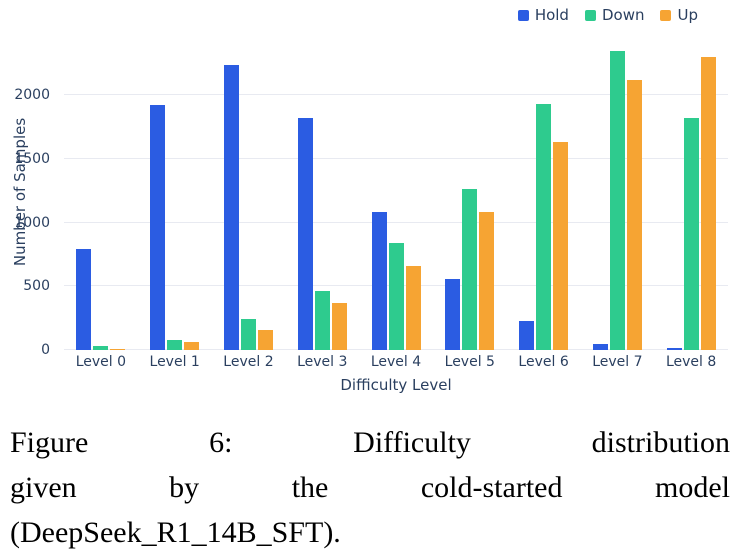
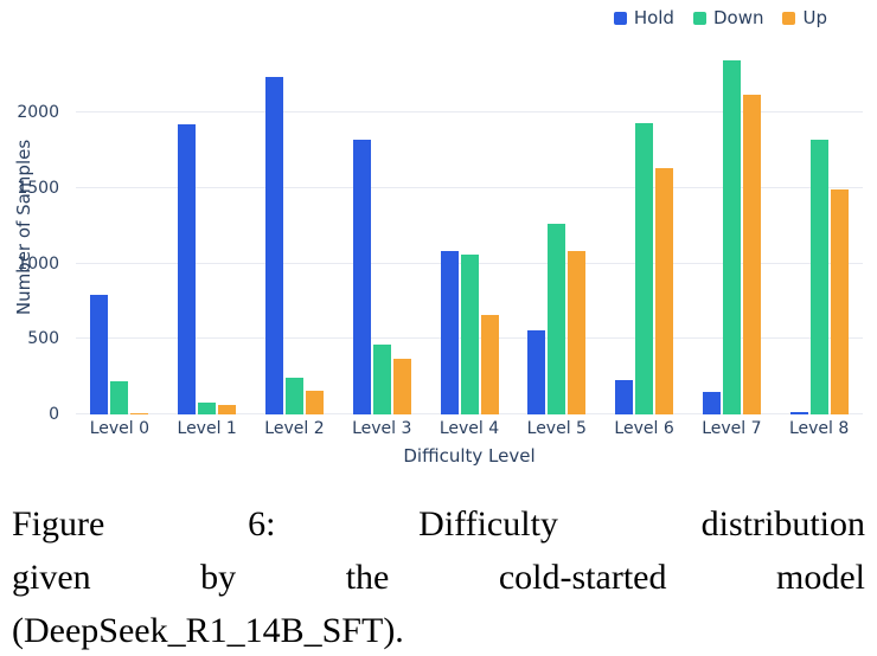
Down/Level 0: 30 -> 220
Down/Level 4: 840 -> 1060
Hold/Level 7: 50 -> 150
Up/Level 8: 2300 -> 1490
